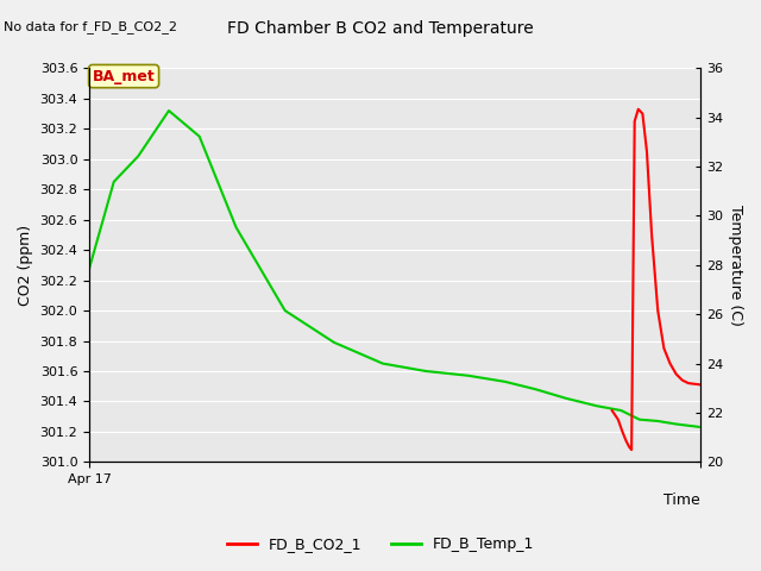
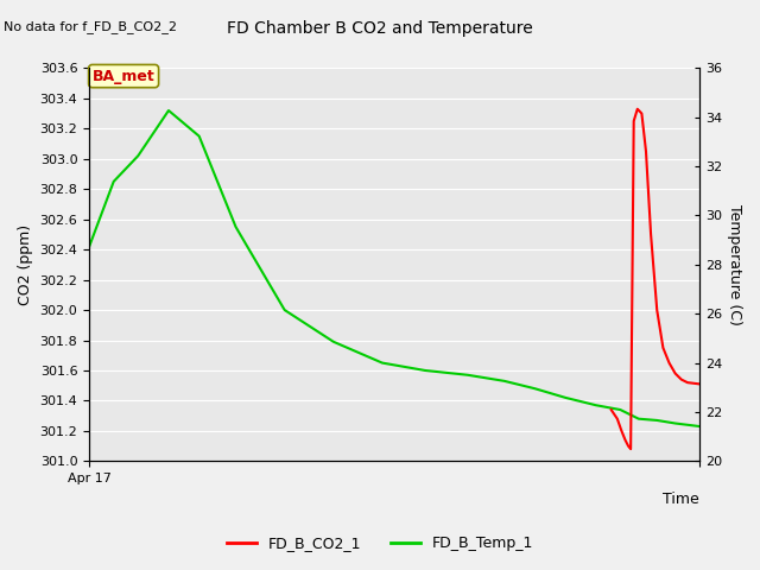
FD_B_Temp_1/Apr 17: 302.28 -> 302.42
